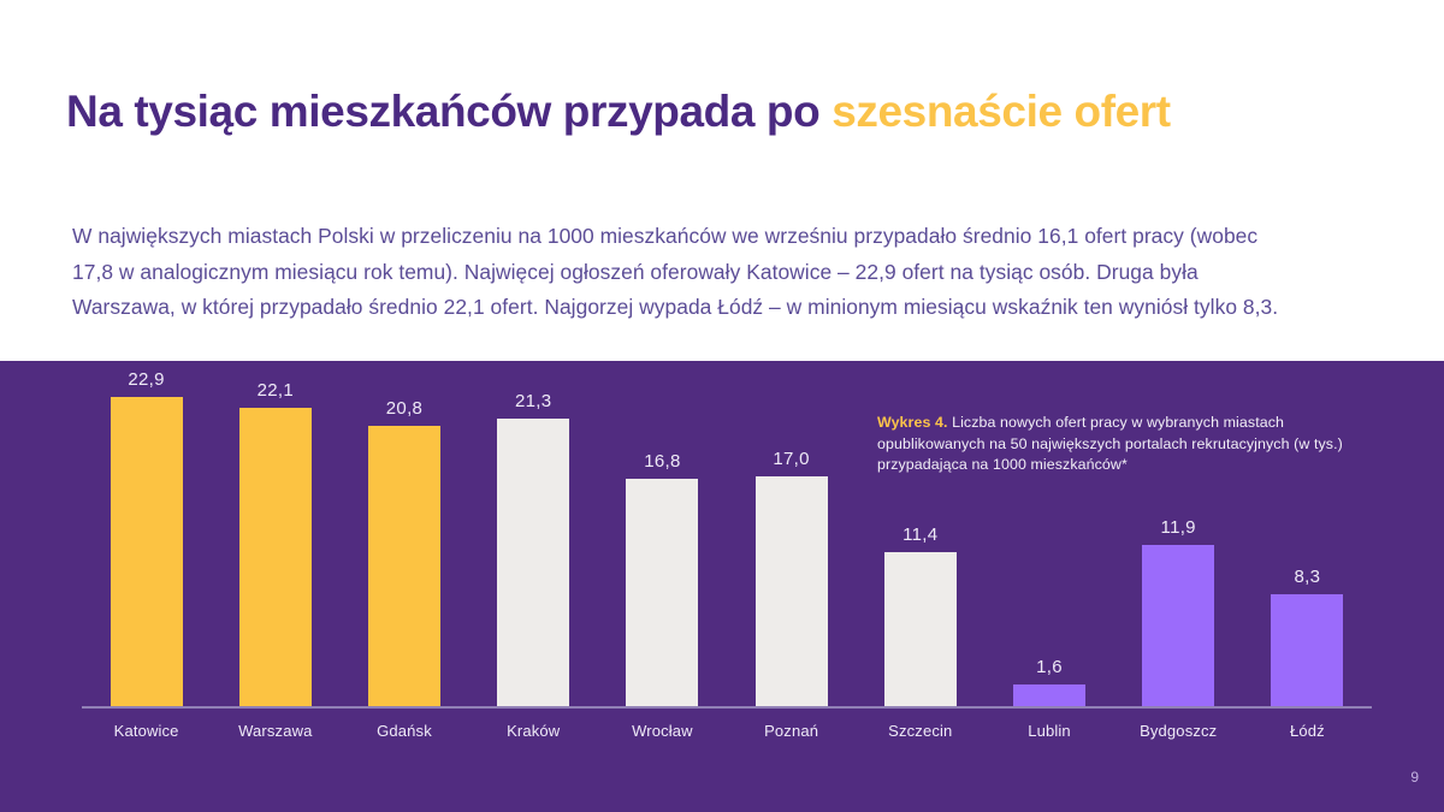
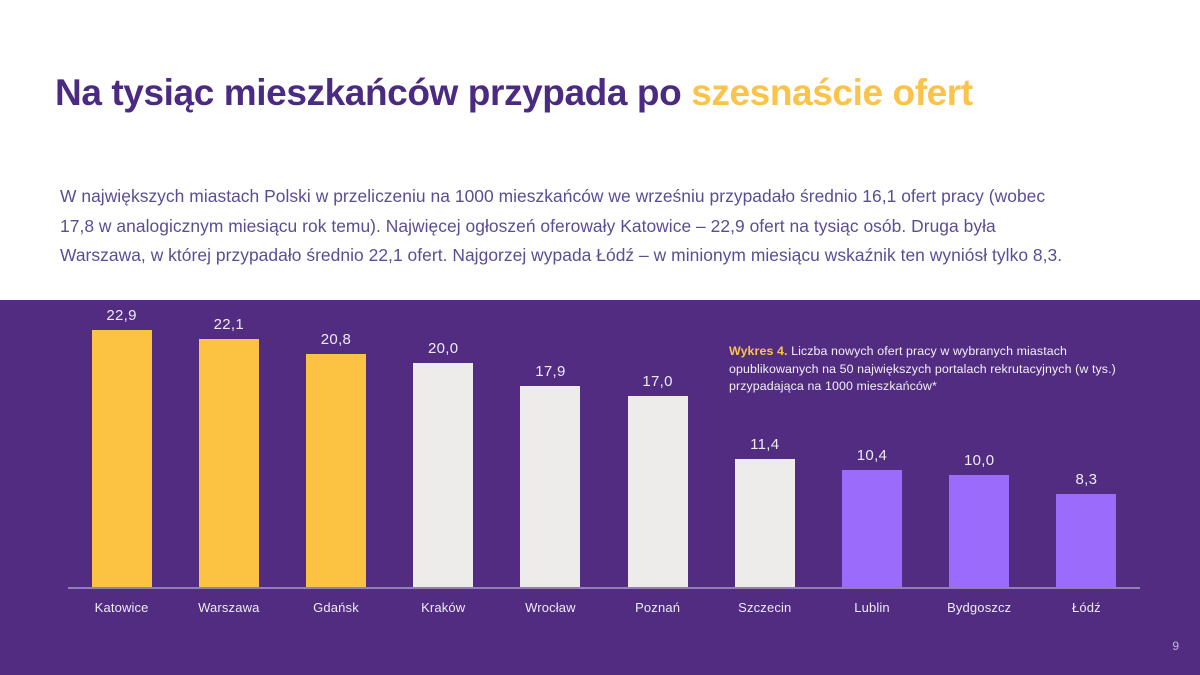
Kraków: 21,3 -> 20,0
Wrocław: 16,8 -> 17,9
Lublin: 1,6 -> 10,4
Bydgoszcz: 11,9 -> 10,0
